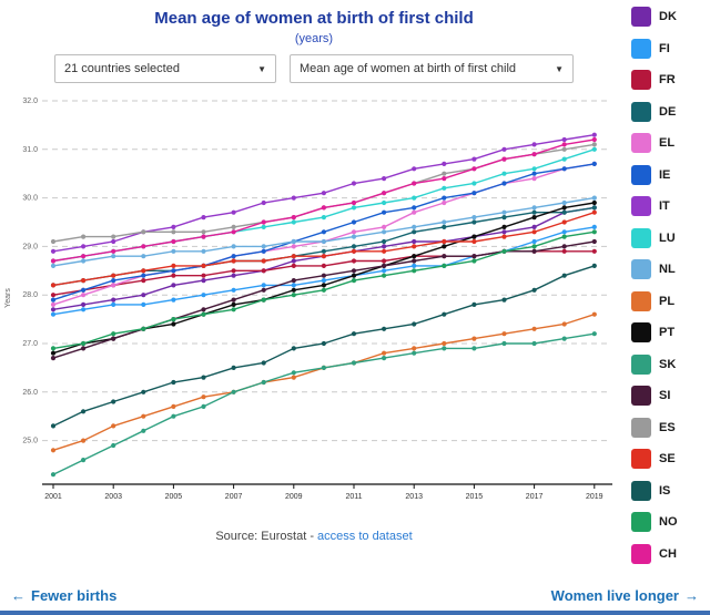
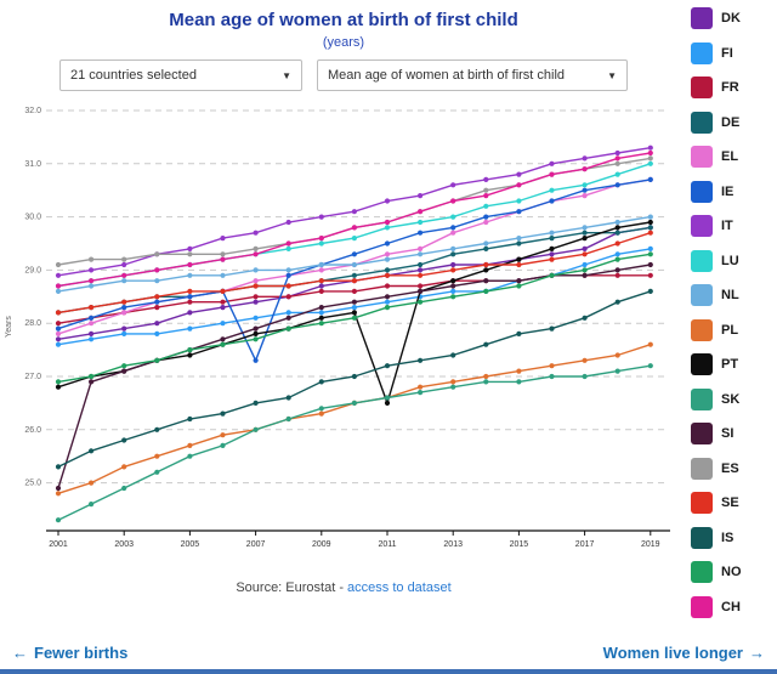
SI/2001: 26.7 -> 24.9
IE/2007: 28.8 -> 27.3
PT/2011: 28.4 -> 26.5
